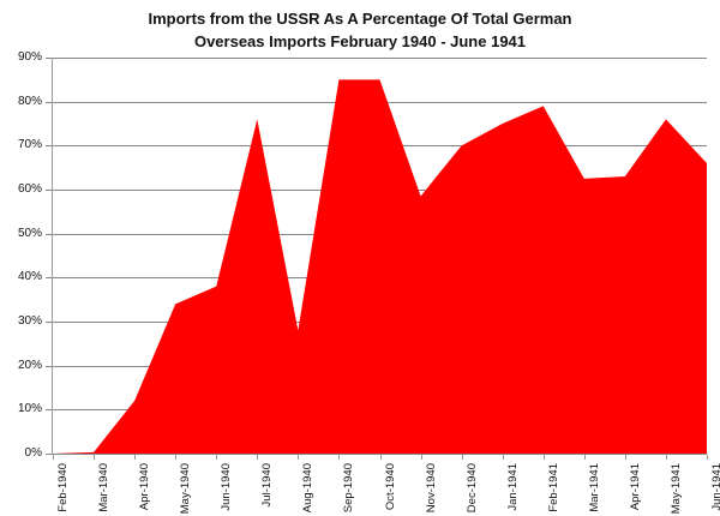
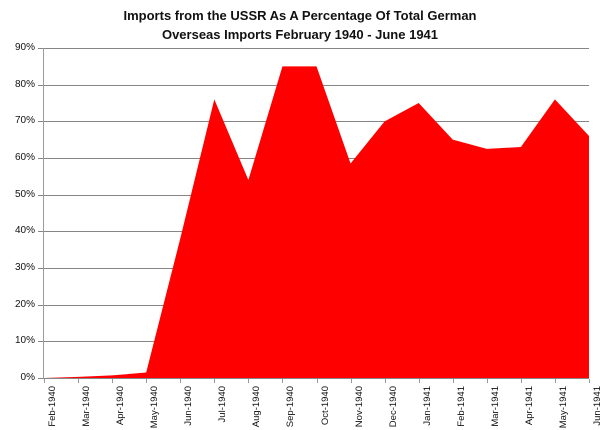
Apr-1940: 12% -> 1%
May-1940: 34% -> 2%
Aug-1940: 28% -> 54%
Feb-1941: 79% -> 65%
